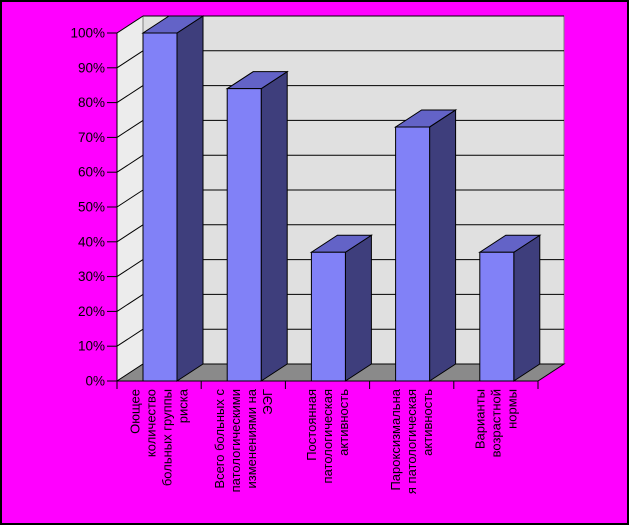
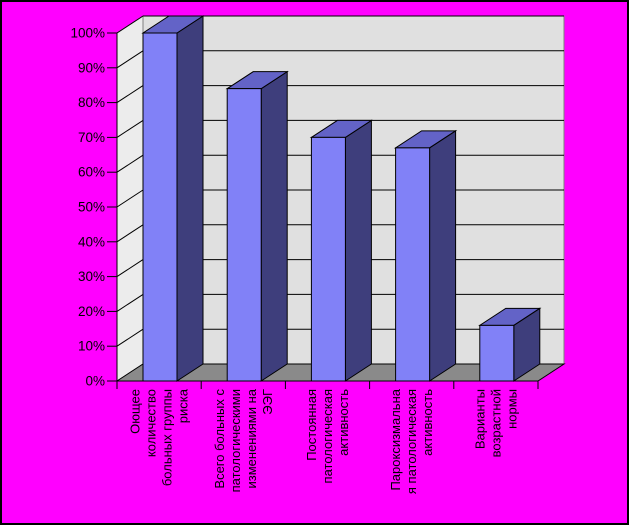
Постоянная патологическая активность: 37% -> 70%
Пароксизмальна я патологическая активность: 73% -> 67%
Варианты возрастной нормы: 37% -> 16%
